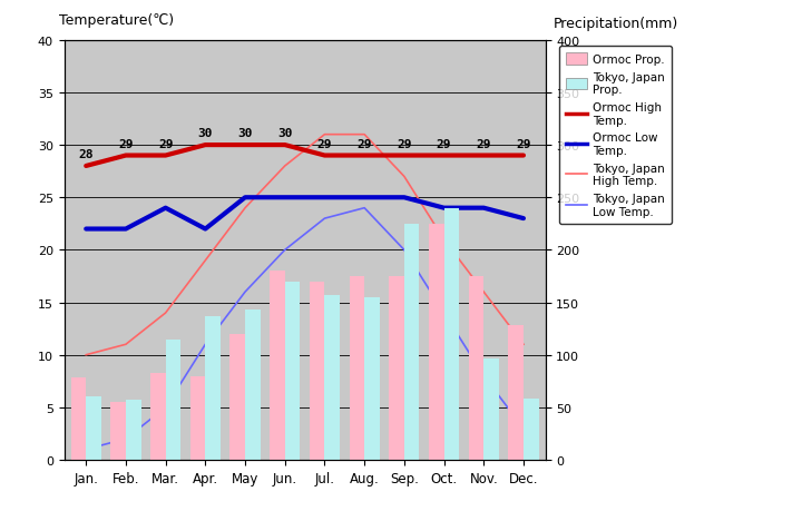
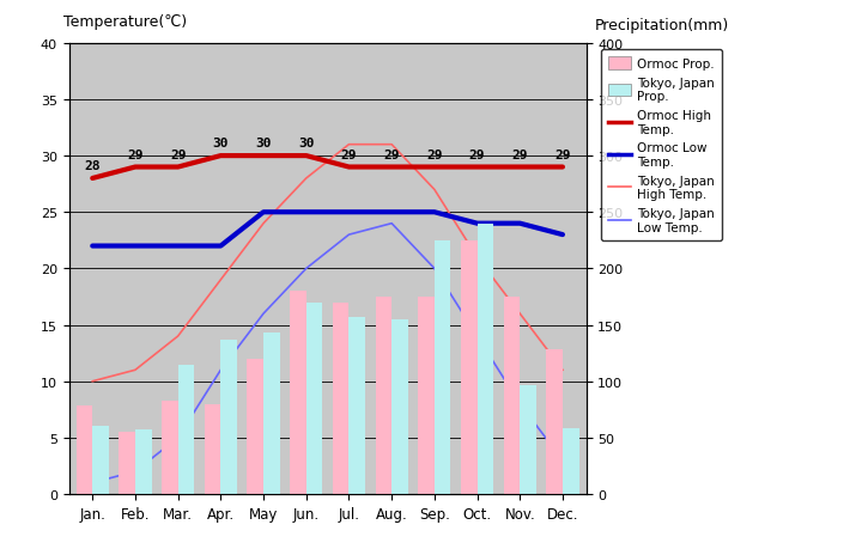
Ormoc Low Temp./Mar.: 24 -> 22
